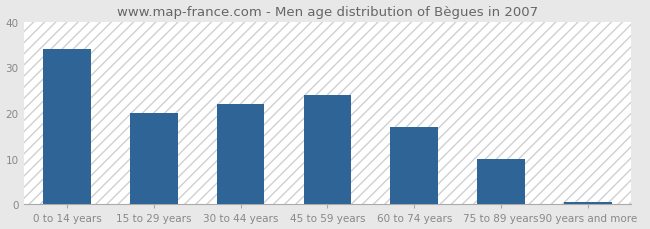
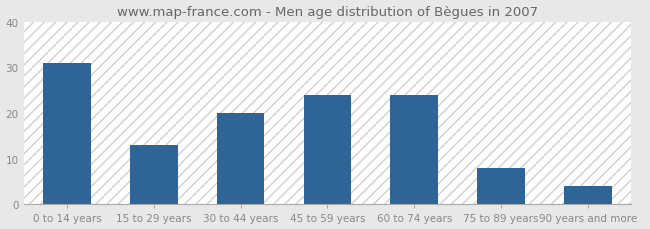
0 to 14 years: 34.0 -> 31.0
15 to 29 years: 20.0 -> 13.0
30 to 44 years: 22.0 -> 20.0
60 to 74 years: 17.0 -> 24.0
75 to 89 years: 10.0 -> 8.0
90 years and more: 0.5 -> 4.0
